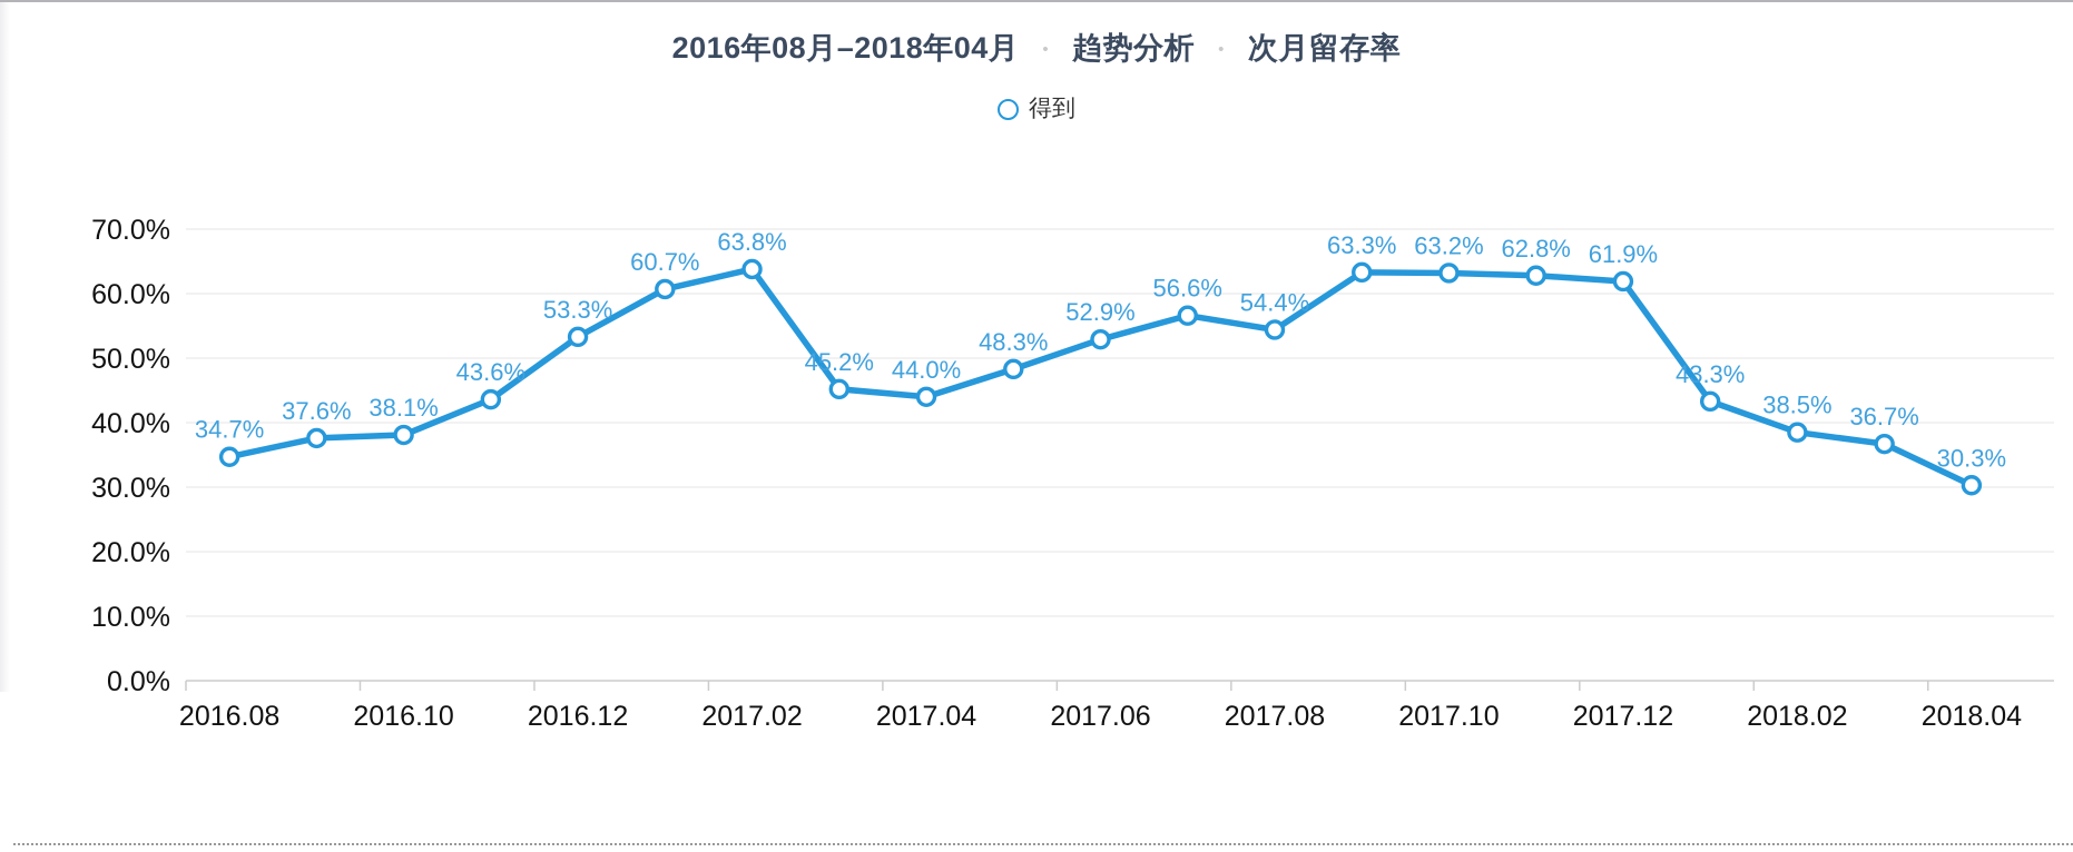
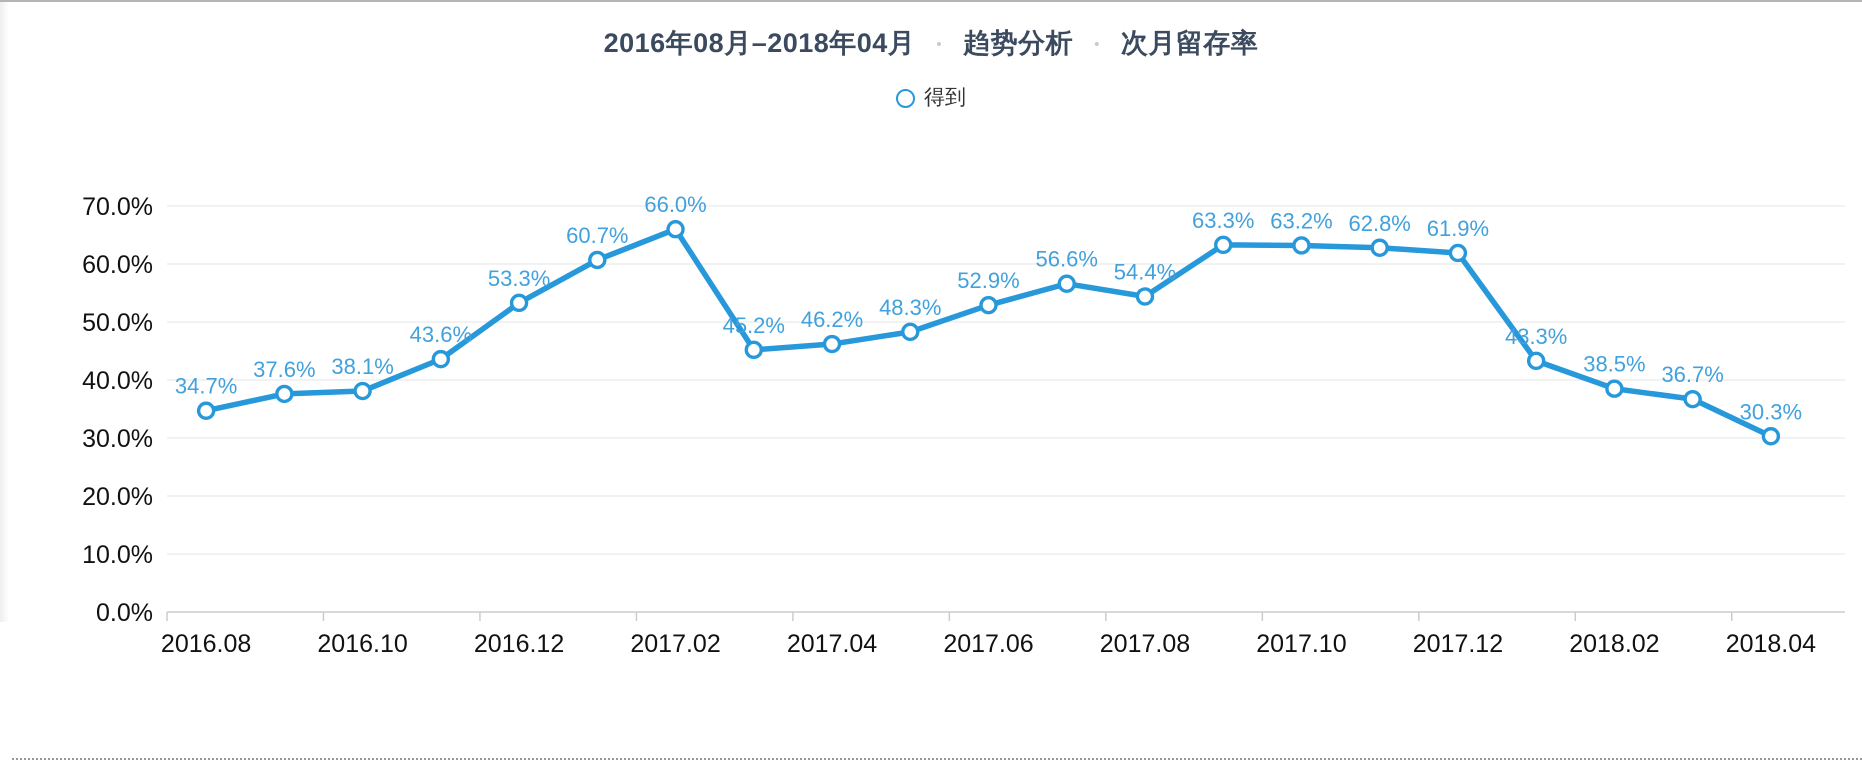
2017.02: 63.8% -> 66.0%
2017.04: 44.0% -> 46.2%
